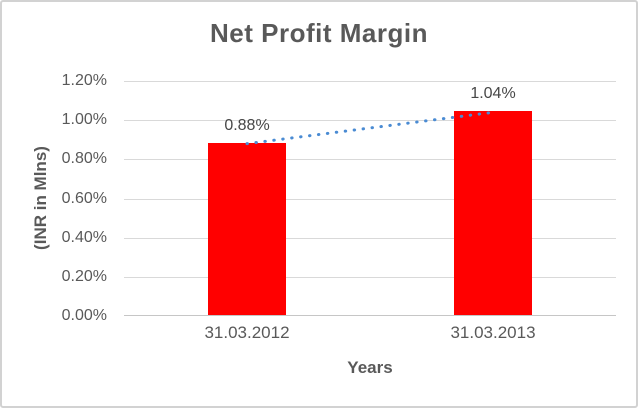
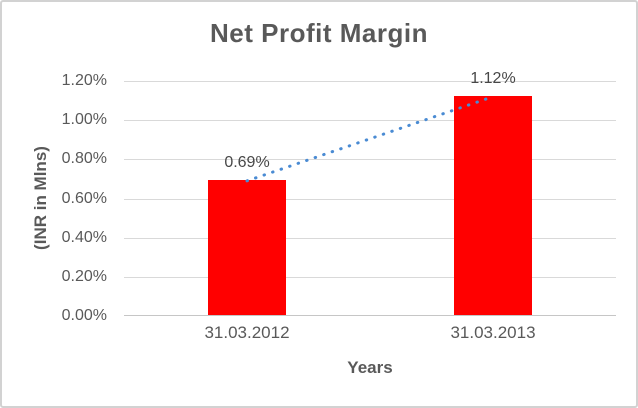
31.03.2012: 0.88% -> 0.69%
31.03.2013: 1.04% -> 1.12%
